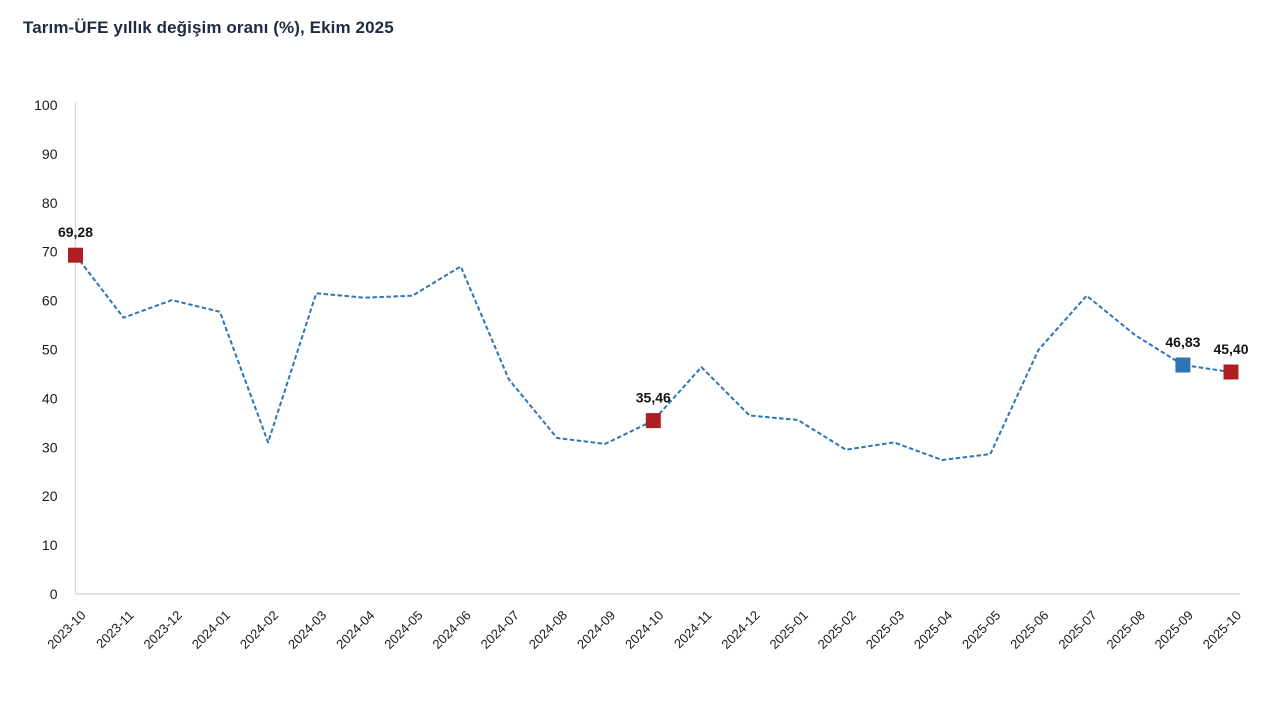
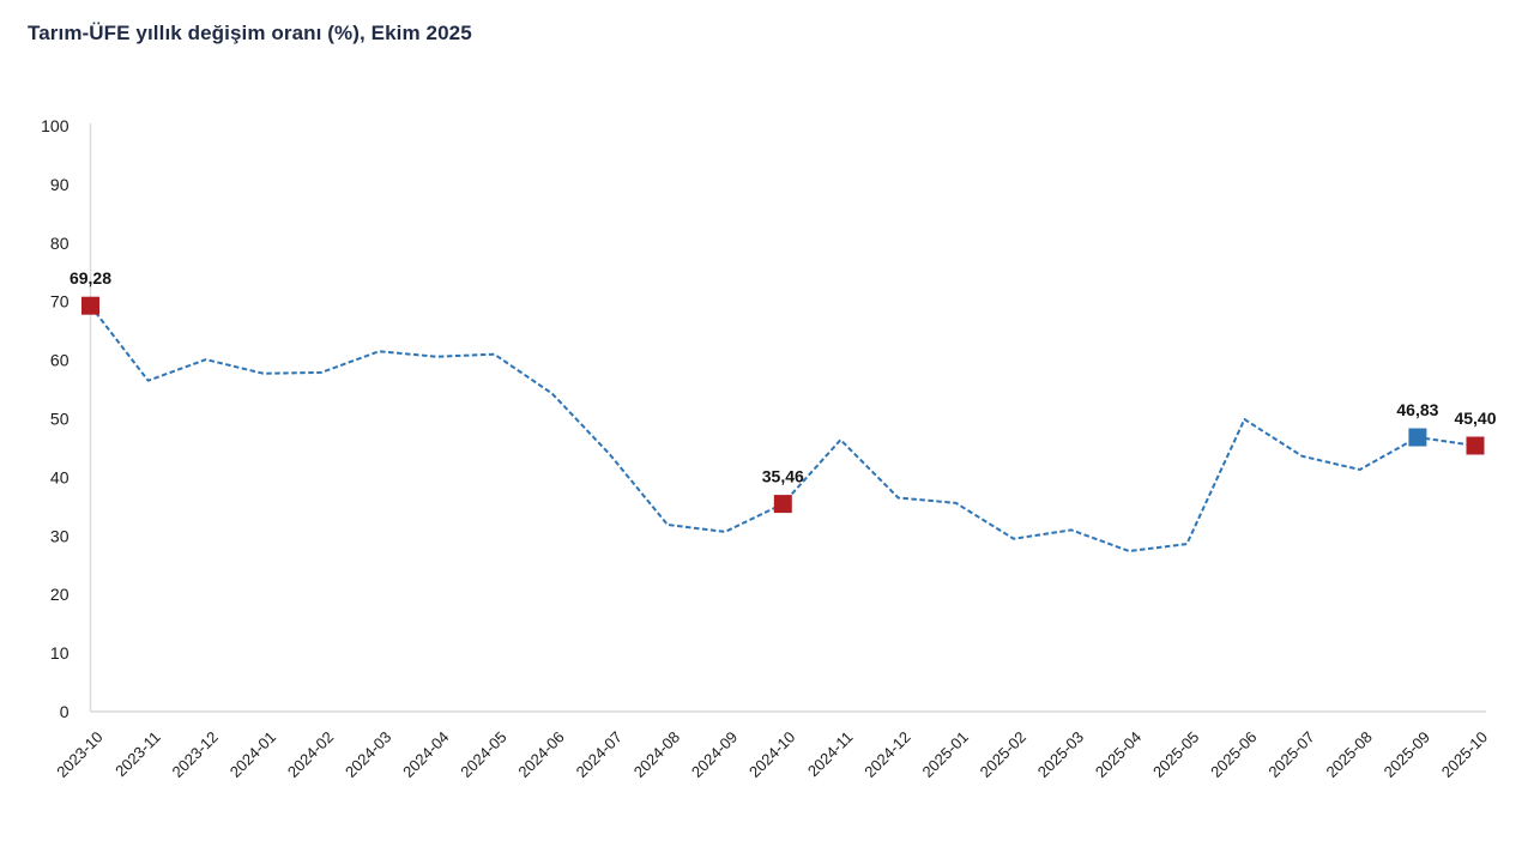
2024-02: 31 -> 58
2024-06: 67 -> 54
2025-07: 61 -> 44
2025-08: 53 -> 41
